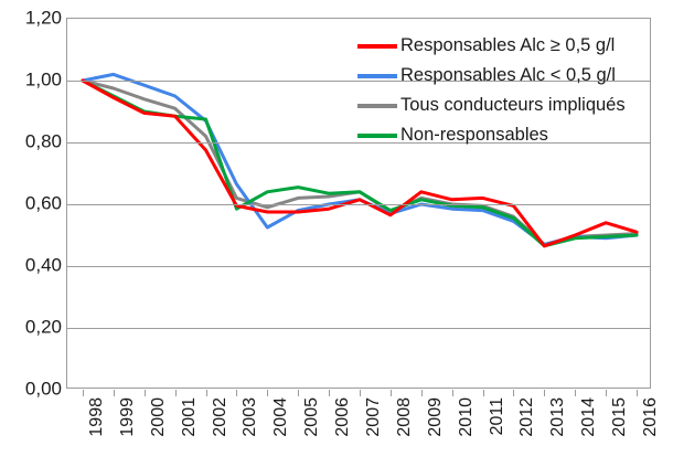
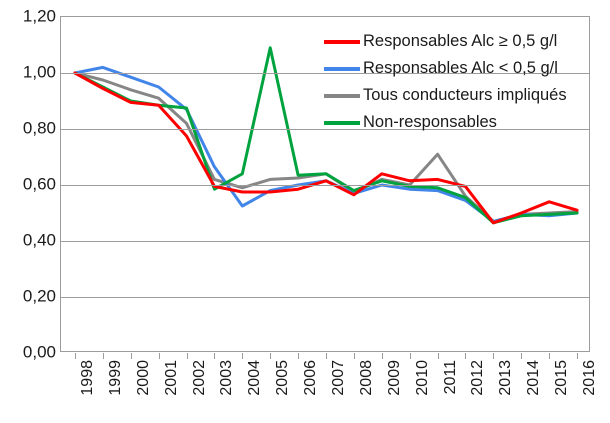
Non-responsables/2005: 0,66 -> 1,09
Tous conducteurs impliqués/2011: 0,59 -> 0,71
